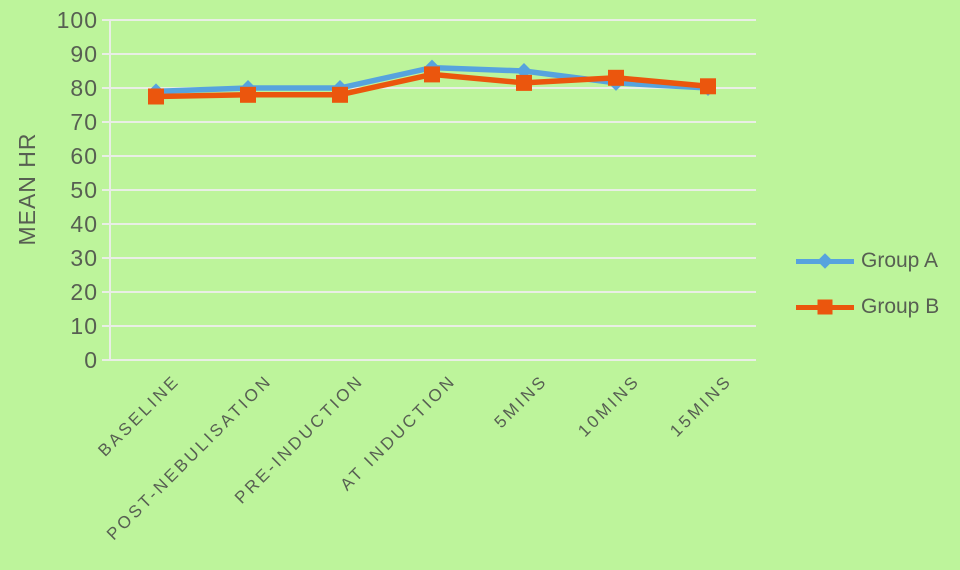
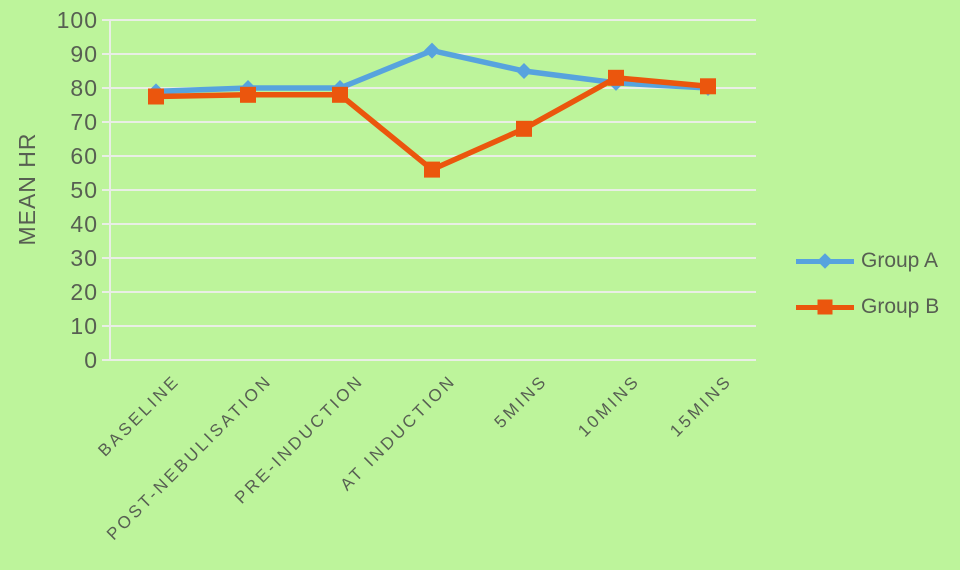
Group A/AT INDUCTION: 86 -> 91
Group B/AT INDUCTION: 84 -> 56
Group B/5MINS: 82 -> 68
